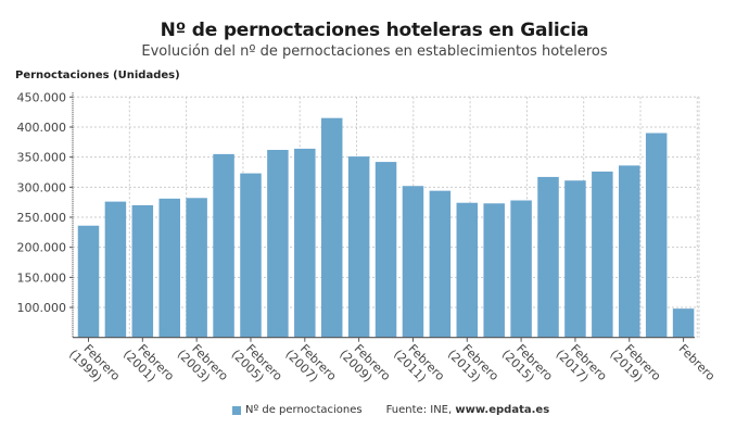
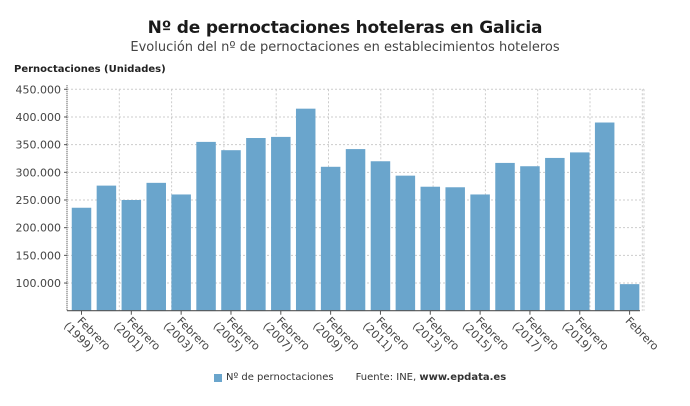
Febrero (2001): 270000 -> 250000
Febrero (2003): 280000 -> 260000
Febrero (2005): 320000 -> 340000
Febrero (2009): 350000 -> 310000
Febrero (2011): 300000 -> 320000
Febrero (2015): 280000 -> 260000
